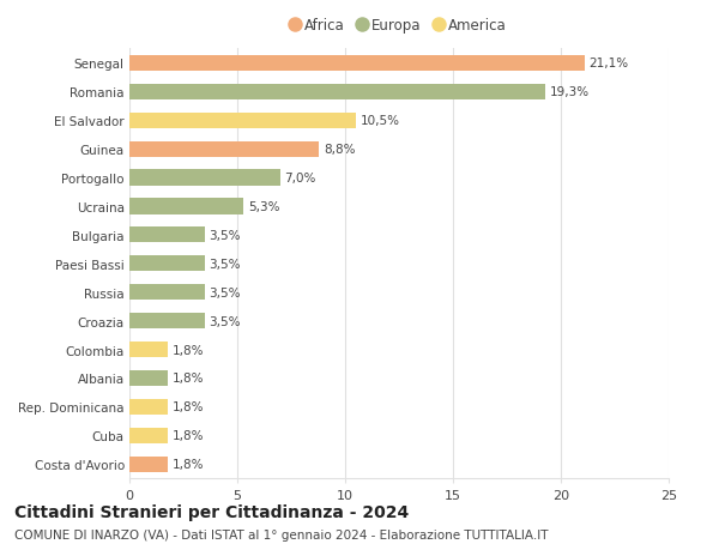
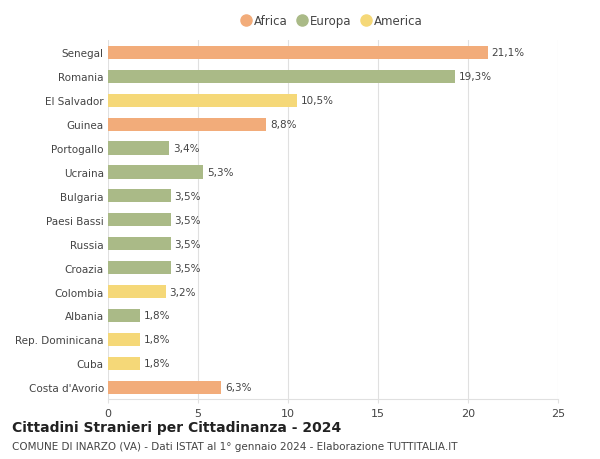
Portogallo: 7,0% -> 3,4%
Colombia: 1,8% -> 3,2%
Costa d'Avorio: 1,8% -> 6,3%
